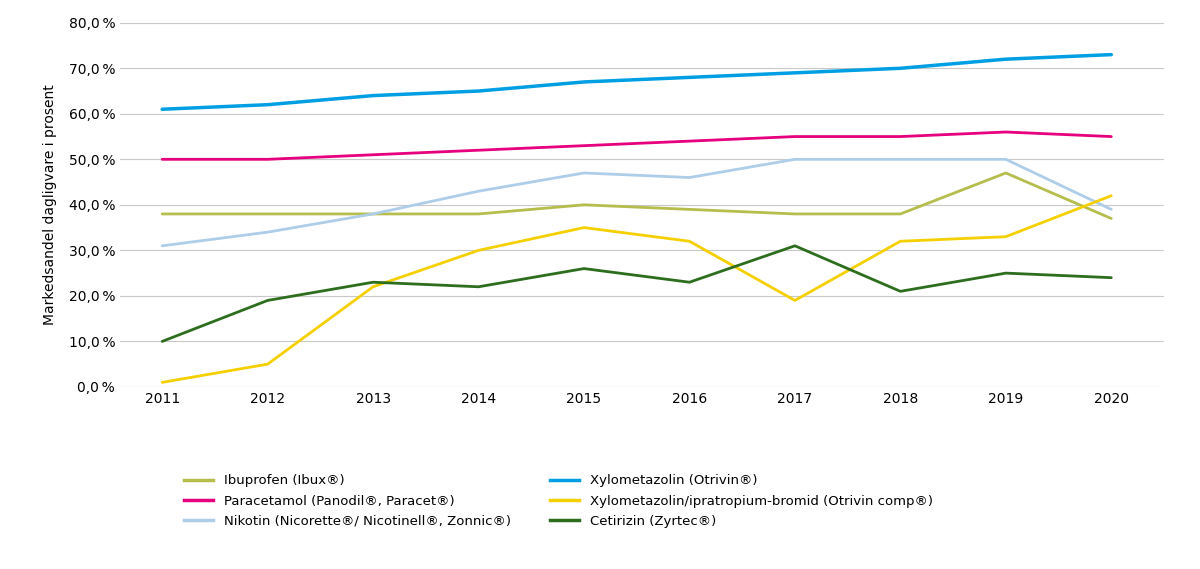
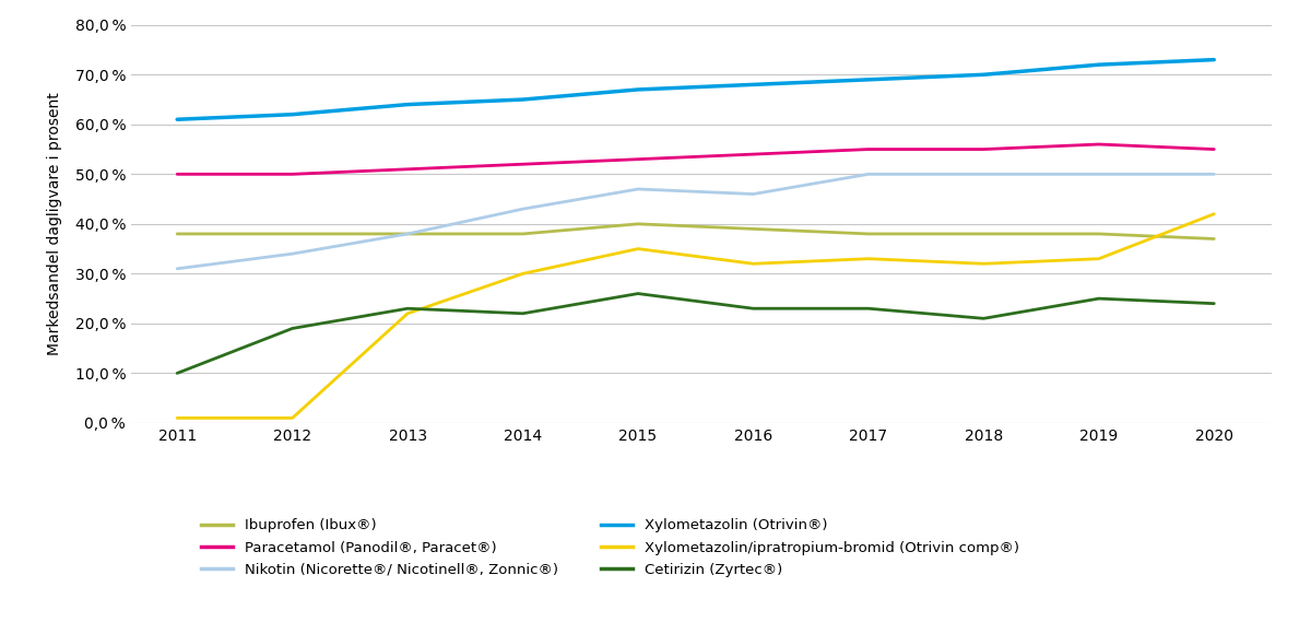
Xylometazolin/ipratropium-bromid (Otrivin comp®)/2012: 5 % -> 1 %
Xylometazolin/ipratropium-bromid (Otrivin comp®)/2017: 19 % -> 33 %
Cetirizin (Zyrtec®)/2017: 31 % -> 23 %
Ibuprofen (Ibux®)/2019: 47 % -> 38 %
Nikotin (Nicorette®/ Nicotinell®, Zonnic®)/2020: 39 % -> 50 %
